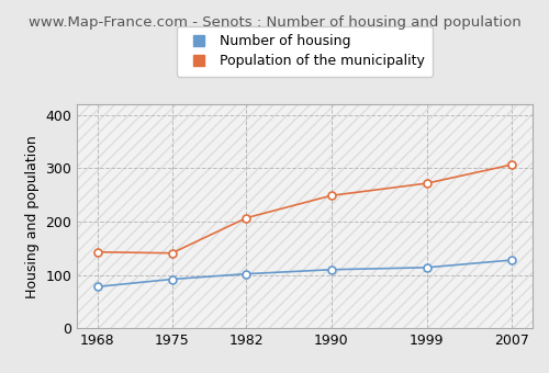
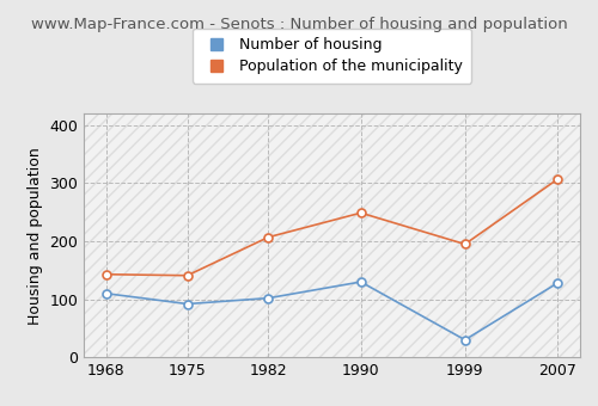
Number of housing/1968: 78 -> 110
Number of housing/1990: 110 -> 130
Number of housing/1999: 114 -> 30
Population of the municipality/1999: 272 -> 195
